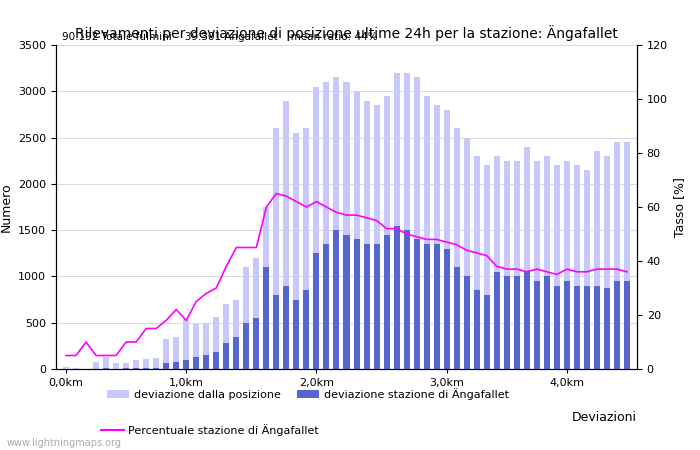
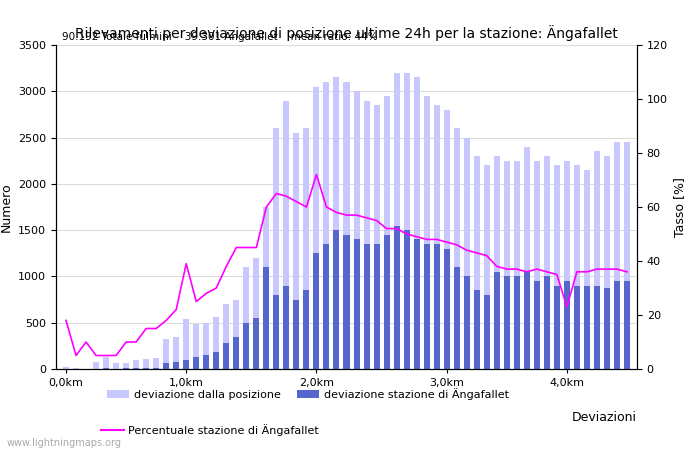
Percentuale stazione di Ängafallet/0,0km: 5 -> 18
Percentuale stazione di Ängafallet/1,0km: 18 -> 39
Percentuale stazione di Ängafallet/2,0km: 62 -> 72
Percentuale stazione di Ängafallet/4,0km: 37 -> 23
